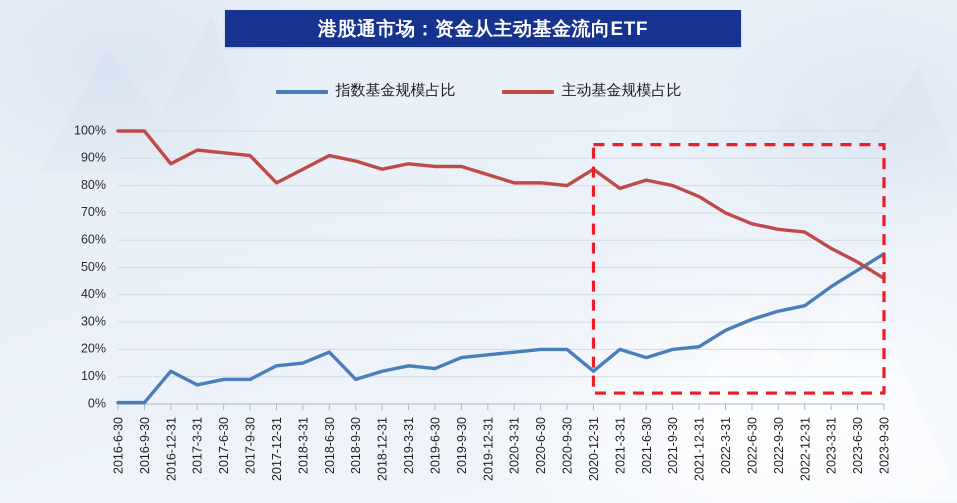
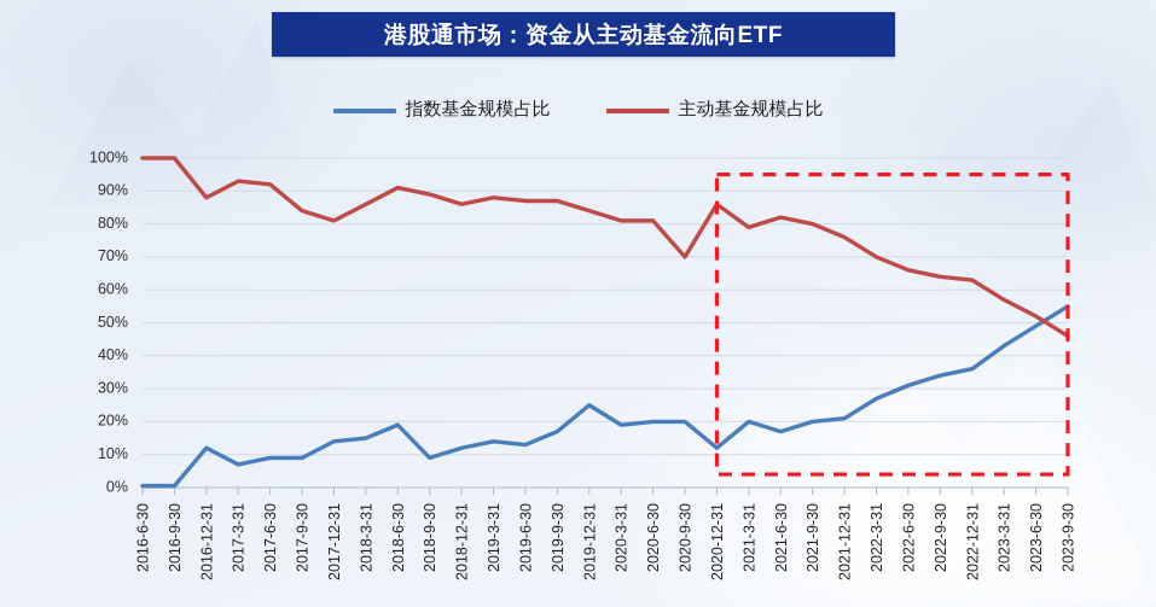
主动基金规模占比/2017-9-30: 91% -> 84%
指数基金规模占比/2019-12-31: 18% -> 25%
主动基金规模占比/2020-9-30: 80% -> 70%
